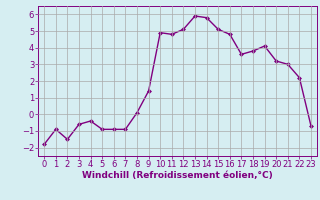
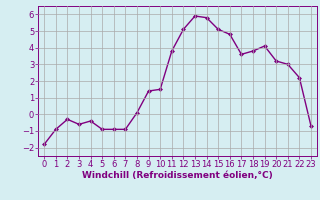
2: -1.5 -> -0.3
10: 4.9 -> 1.5
11: 4.8 -> 3.8
